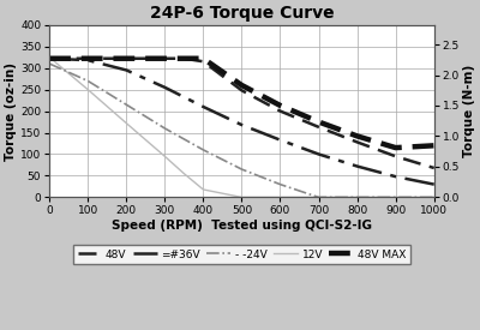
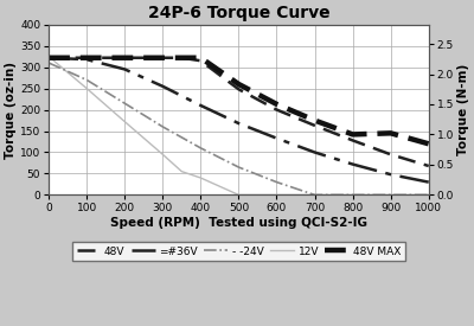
12V/400: 18 -> 40
48V MAX/900: 115 -> 145
